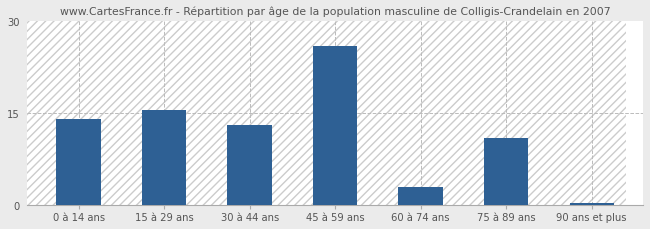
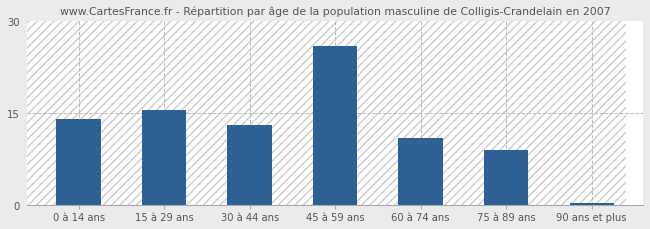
60 à 74 ans: 3.0 -> 11.0
75 à 89 ans: 11.0 -> 9.0
